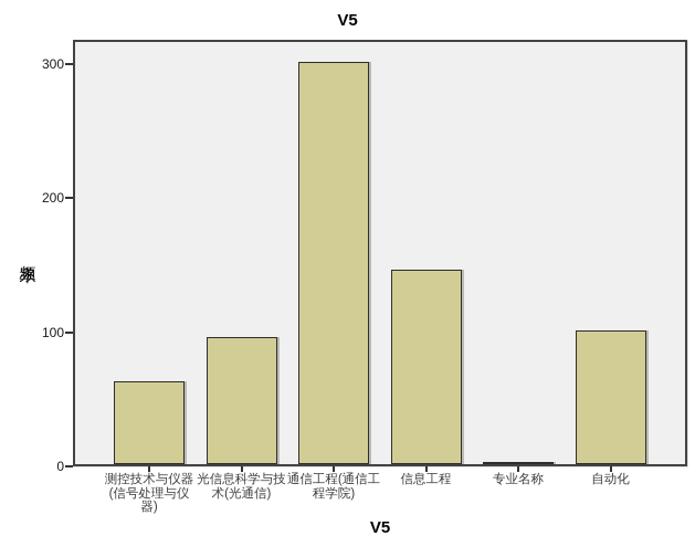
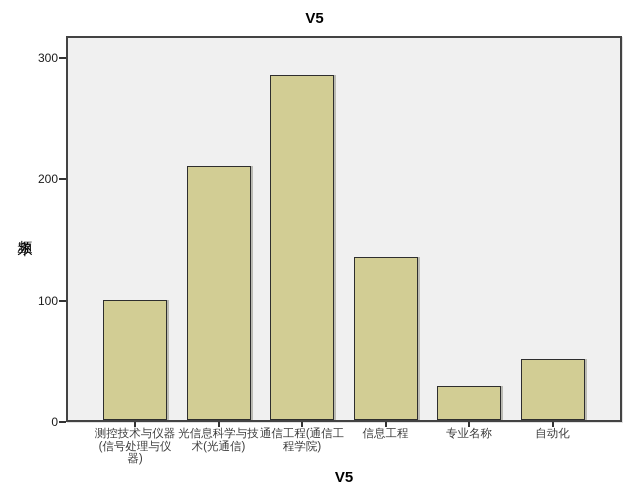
测控技术与仪器 (信号处理与仪 器): 62 -> 99
光信息科学与技 术(光通信): 95 -> 209
通信工程(通信工 程学院): 300 -> 284
信息工程: 145 -> 134
专业名称: 1 -> 28
自动化: 100 -> 50
